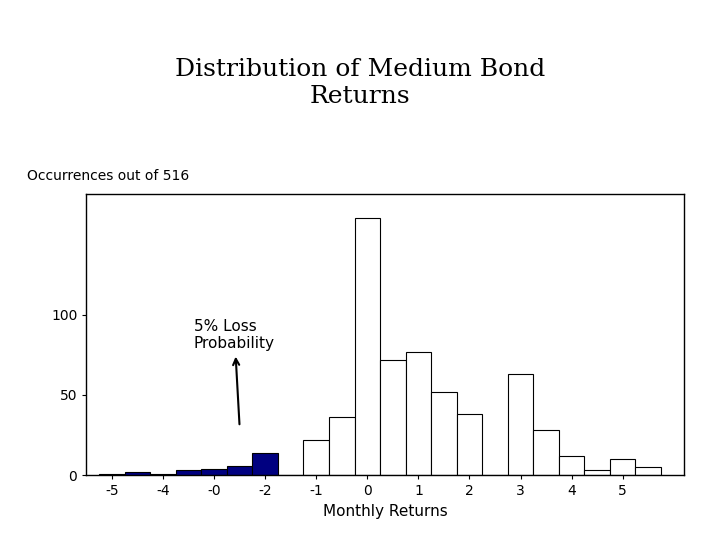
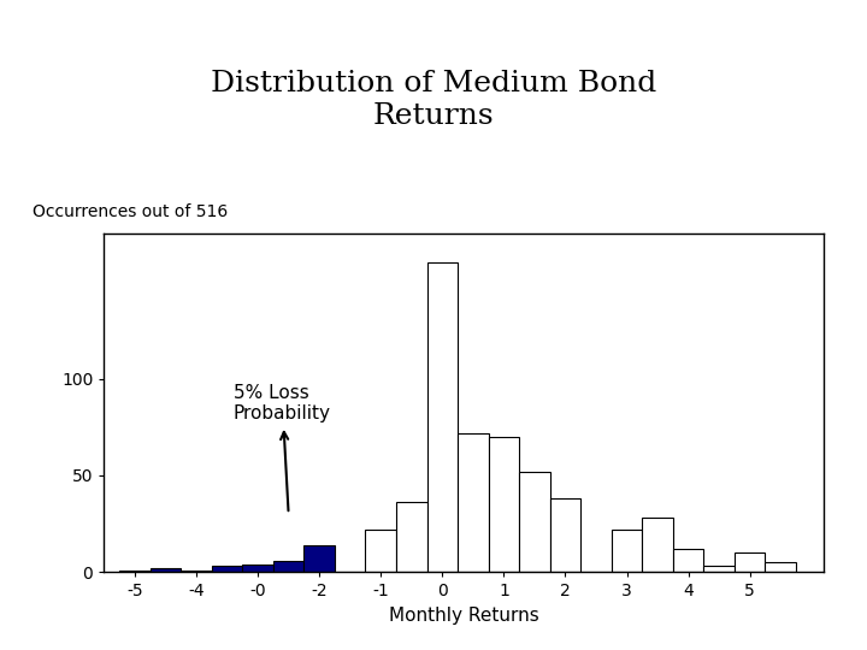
1: 77 -> 70
3: 63 -> 22
